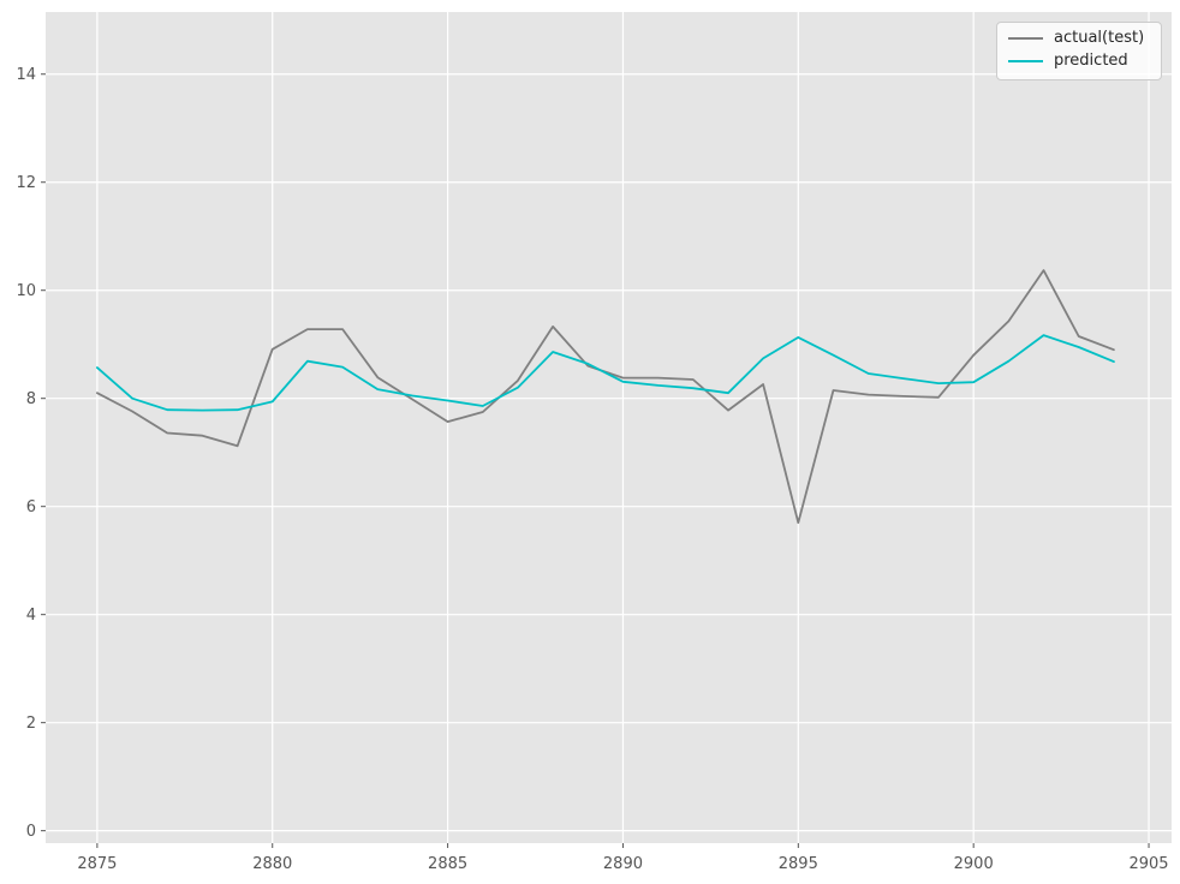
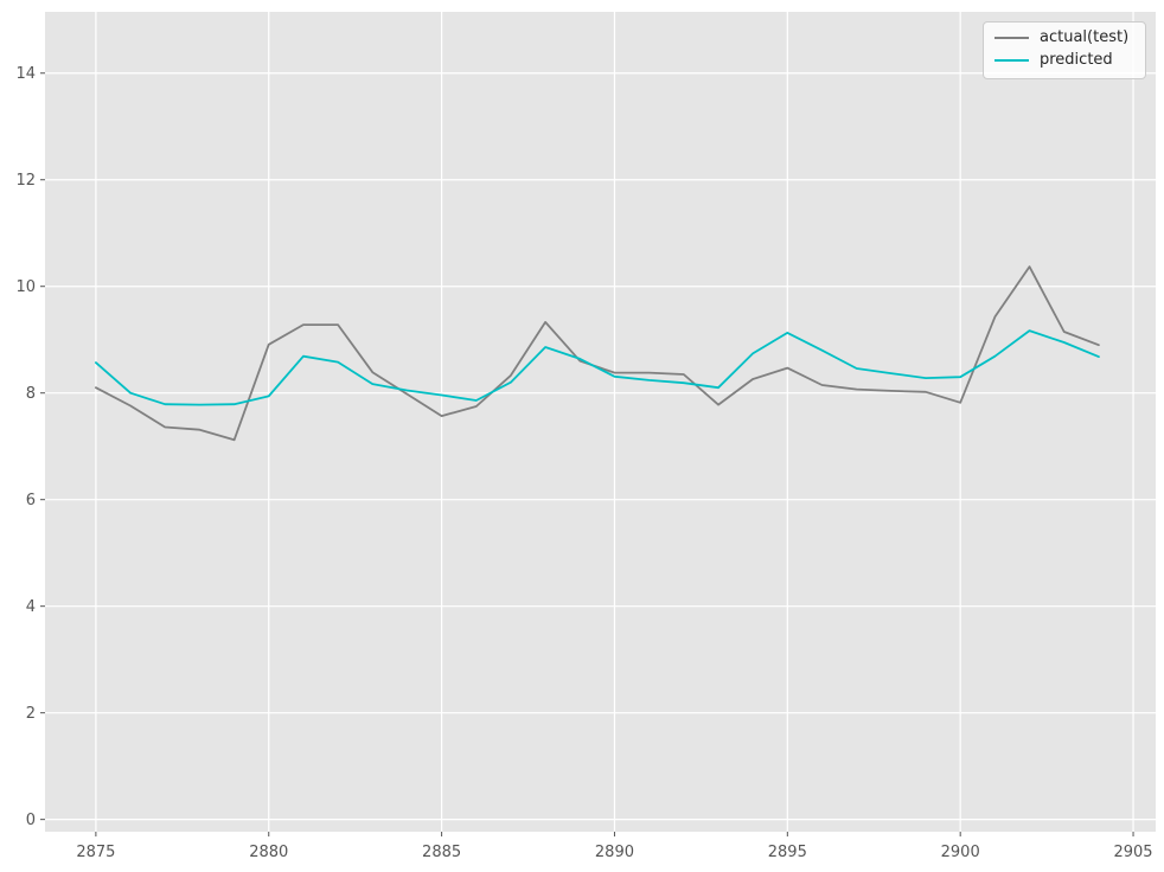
actual(test)/2895: 5.7 -> 8.5
actual(test)/2900: 8.8 -> 7.8
